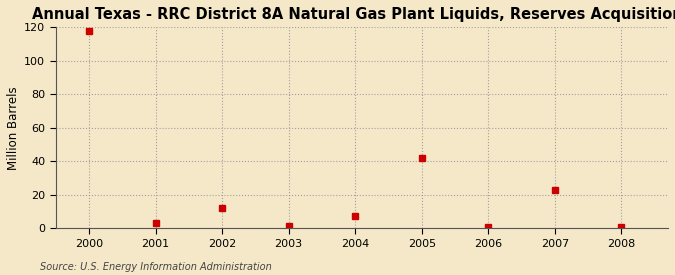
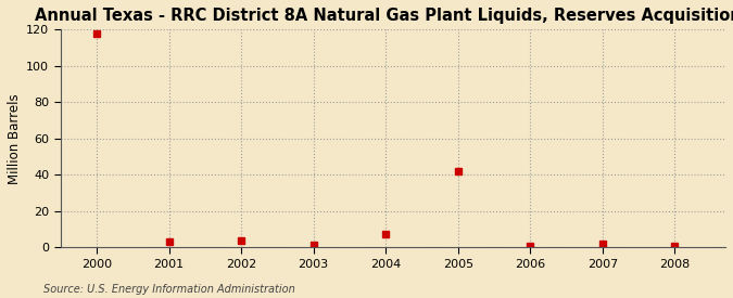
2002: 12 -> 4
2007: 23 -> 2
